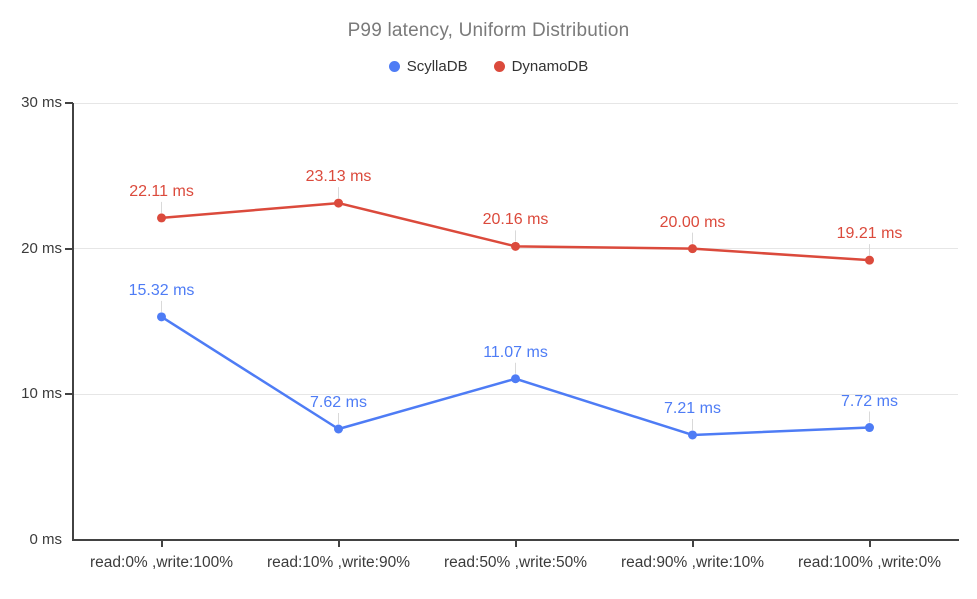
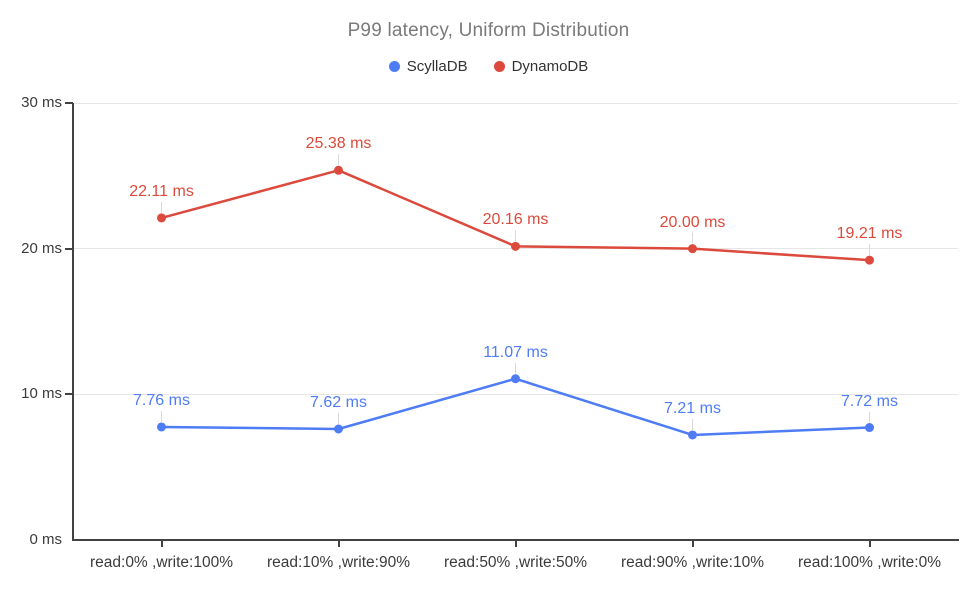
ScyllaDB/read:0% ,write:100%: 15.32 -> 7.76
DynamoDB/read:10% ,write:90%: 23.13 -> 25.38
